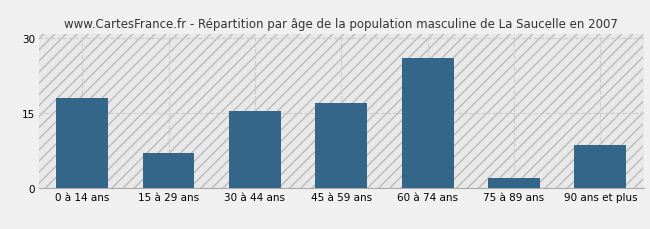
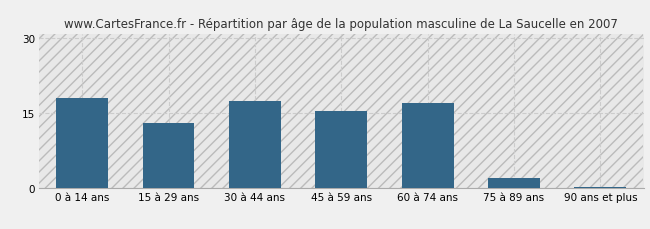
15 à 29 ans: 7.0 -> 13.0
30 à 44 ans: 15.5 -> 17.5
45 à 59 ans: 17.0 -> 15.5
60 à 74 ans: 26.0 -> 17.0
90 ans et plus: 8.5 -> 0.2
